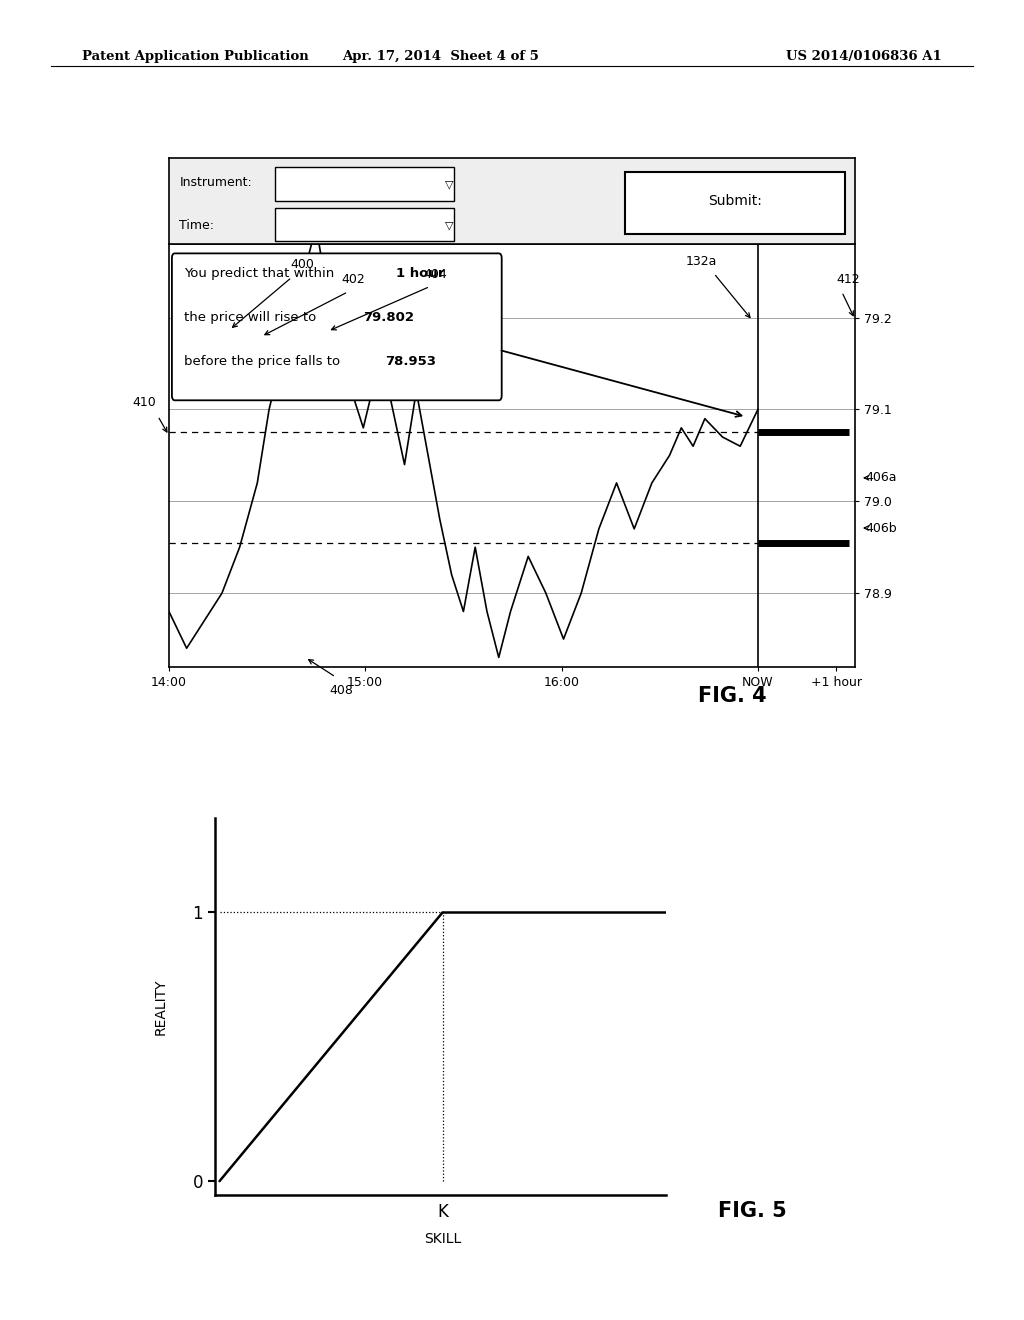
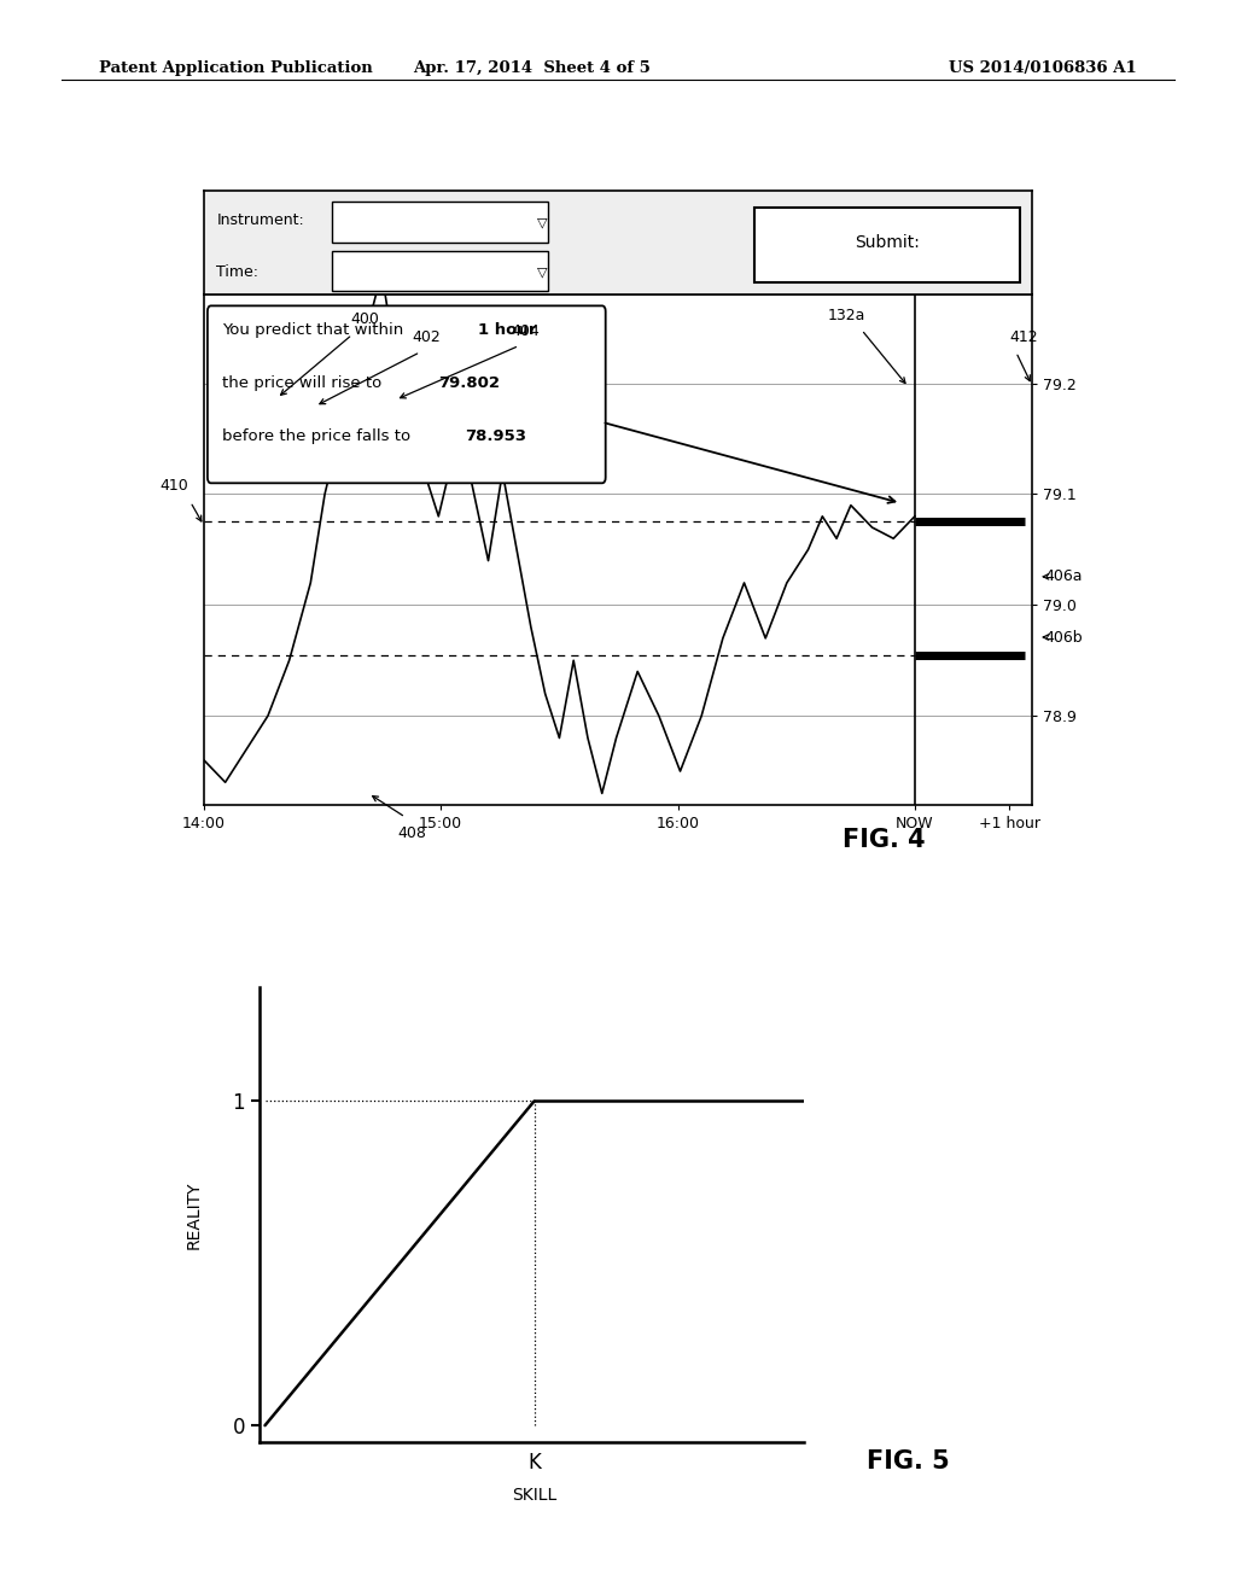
14:00: 78.88 -> 78.86
NOW: 79.10 -> 79.08
